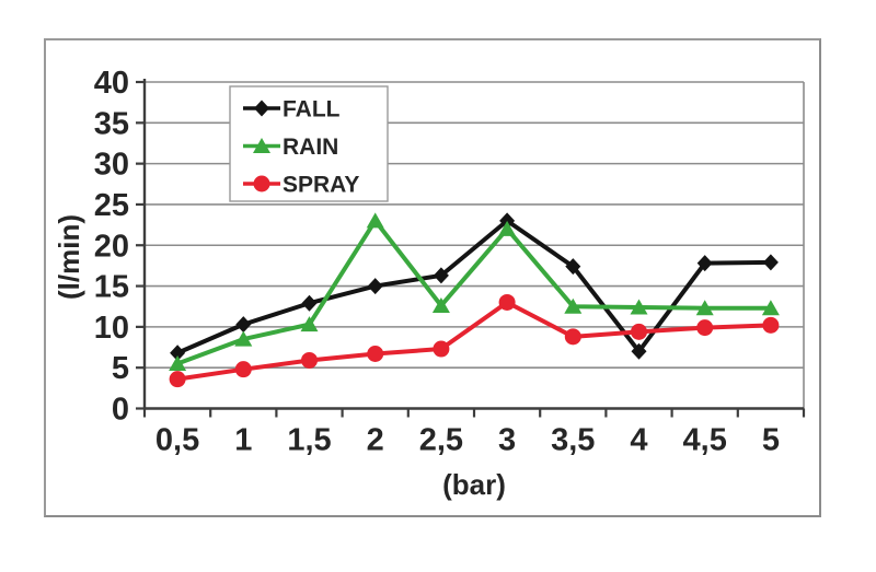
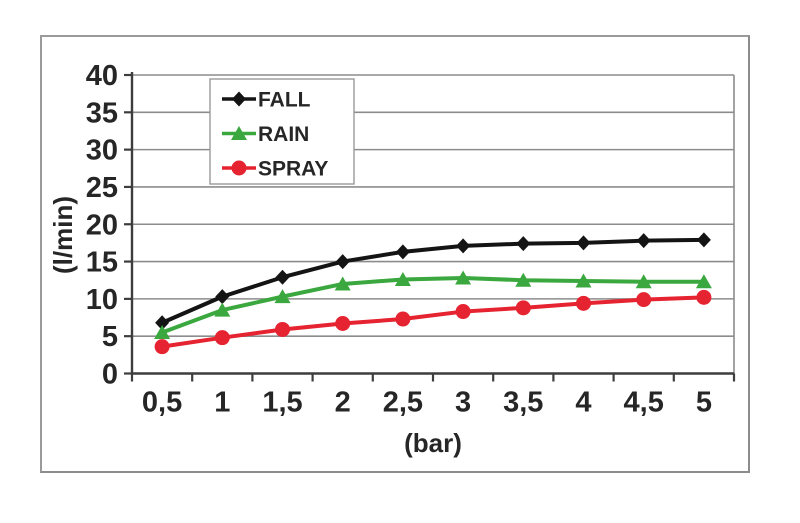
RAIN/2: 23 -> 12
FALL/3: 23 -> 17
RAIN/3: 22 -> 13
SPRAY/3: 13 -> 8
FALL/4: 7 -> 18
